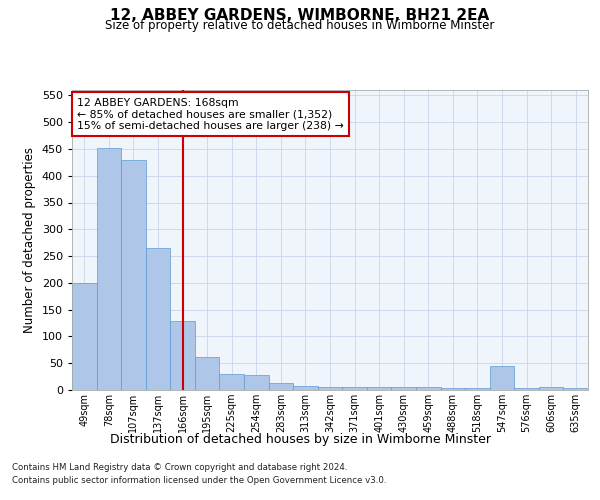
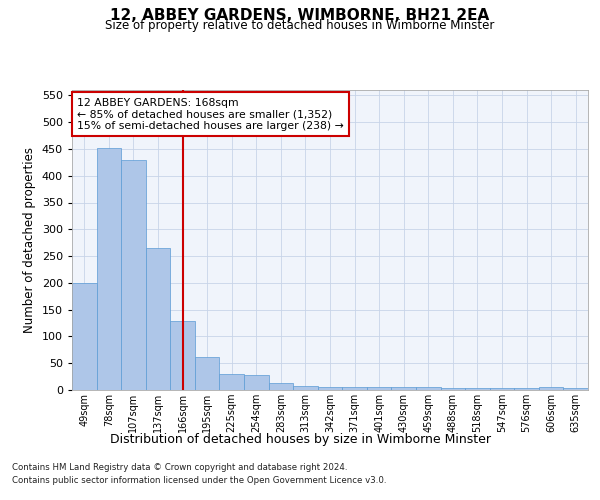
547sqm: 44 -> 3
